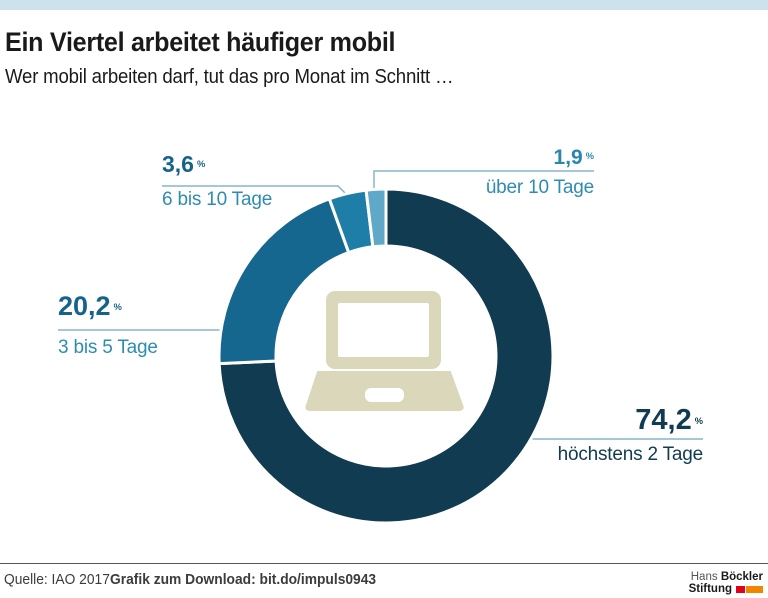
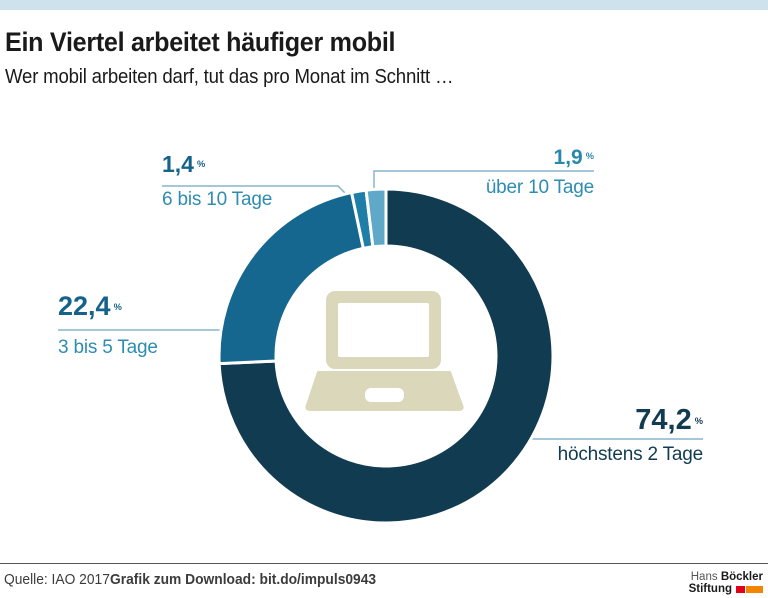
3 bis 5 Tage: 20,2 -> 22,4
6 bis 10 Tage: 3,6 -> 1,4
